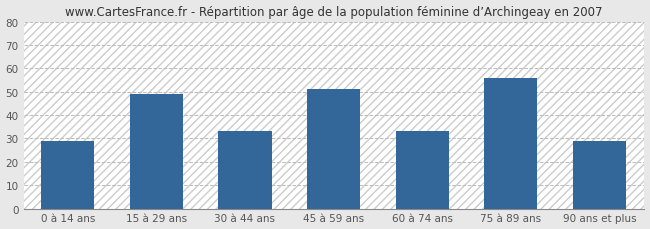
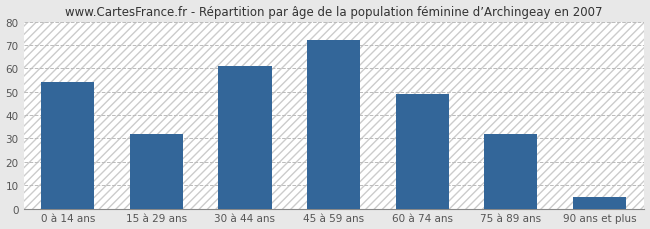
0 à 14 ans: 29 -> 54
15 à 29 ans: 49 -> 32
30 à 44 ans: 33 -> 61
45 à 59 ans: 51 -> 72
60 à 74 ans: 33 -> 49
75 à 89 ans: 56 -> 32
90 ans et plus: 29 -> 5
